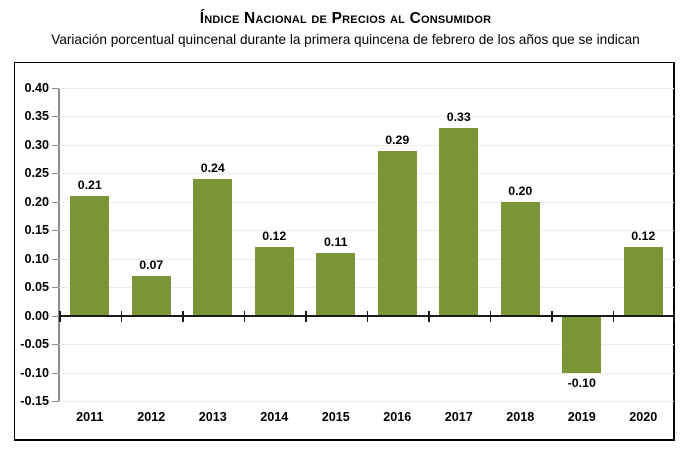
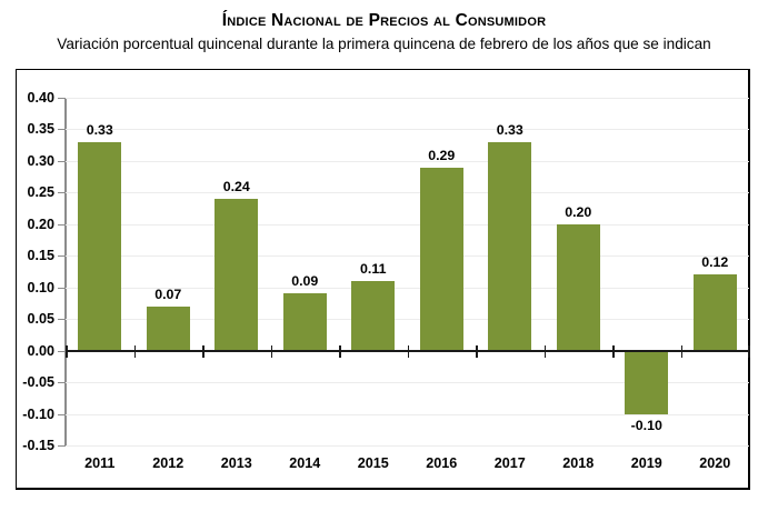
2011: 0.21 -> 0.33
2014: 0.12 -> 0.09
